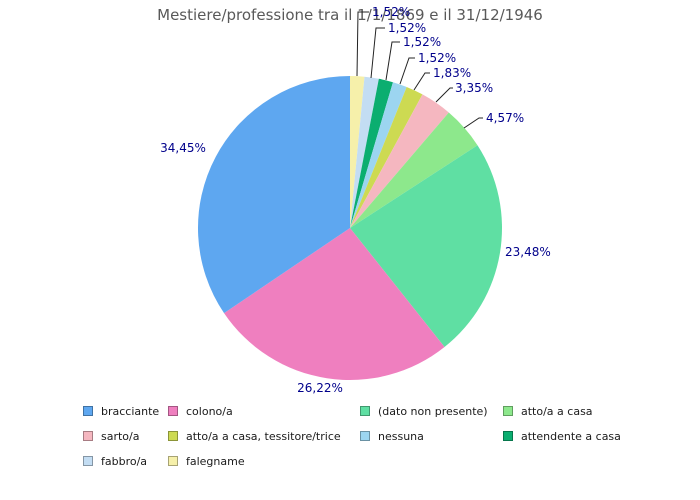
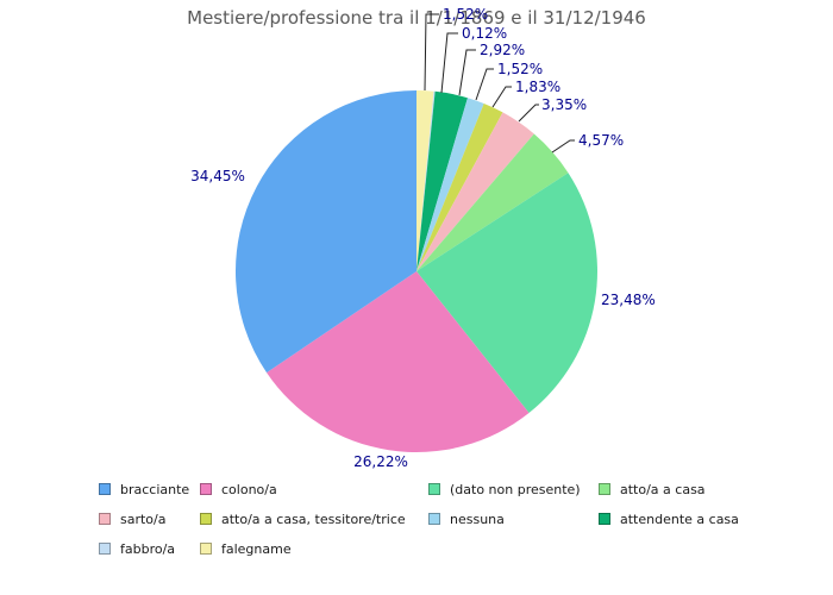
attendente a casa: 1,52% -> 2,92%
fabbro/a: 1,52% -> 0,12%
